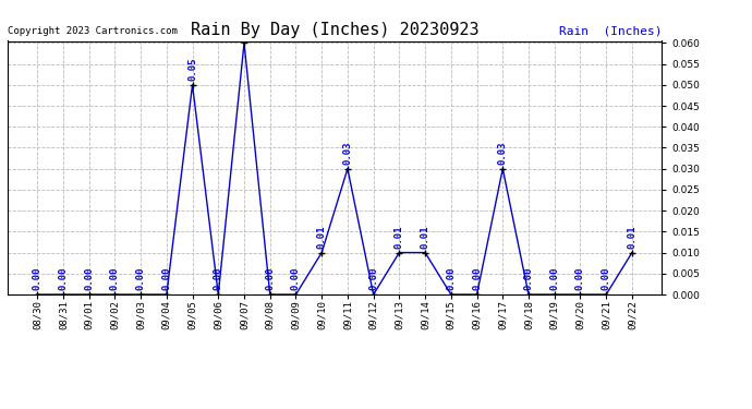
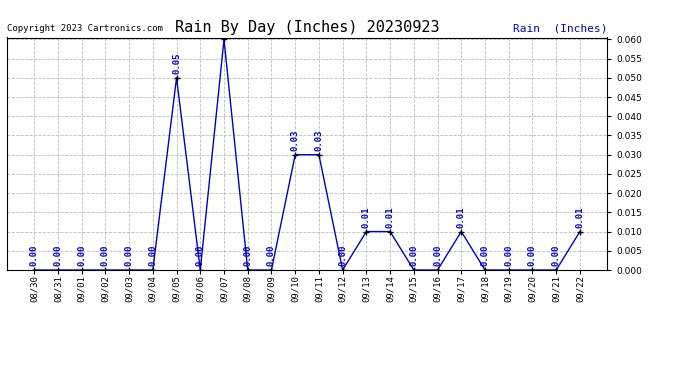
09/10: 0.01 -> 0.03
09/17: 0.03 -> 0.01
